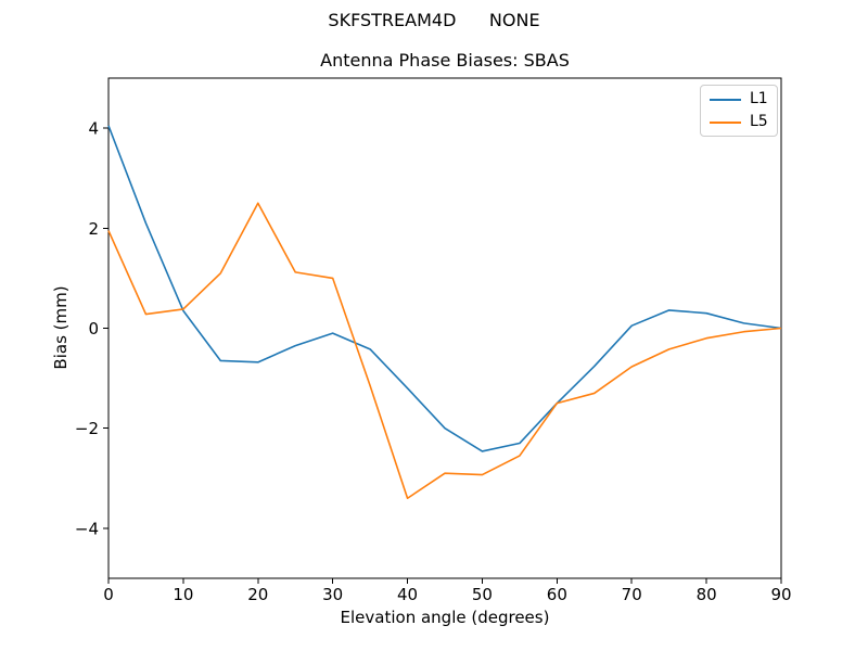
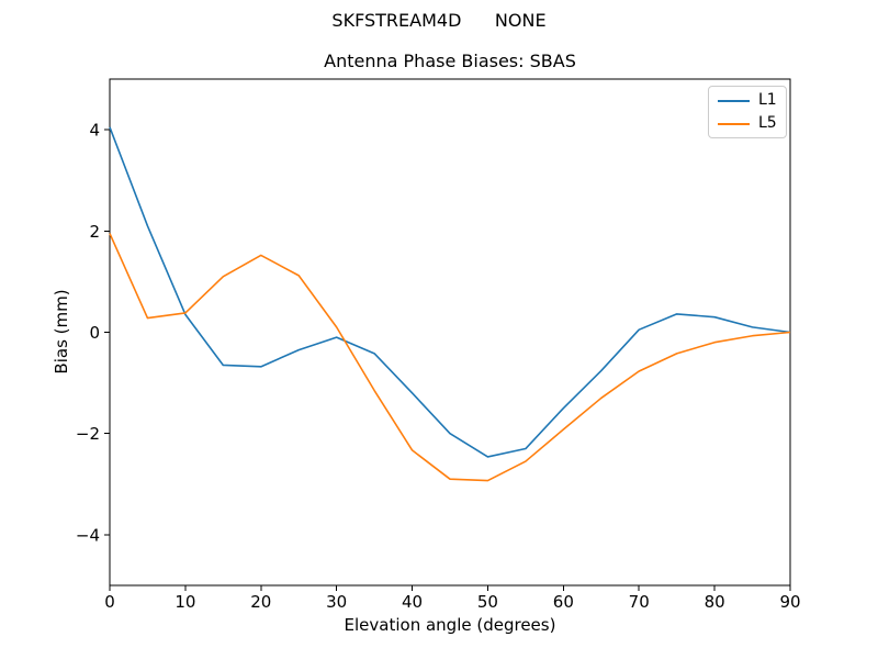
L5/20: 2.5 -> 1.5
L5/30: 1.0 -> 0.1
L5/40: -3.4 -> -2.3
L5/60: -1.5 -> -1.9
